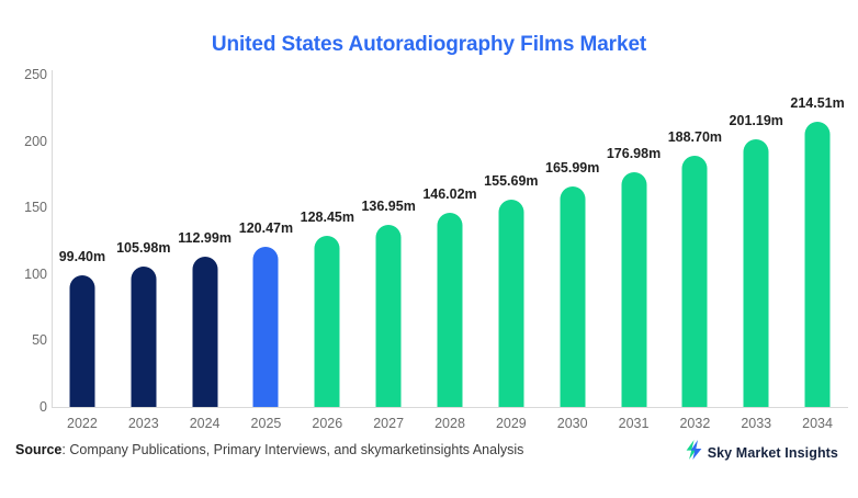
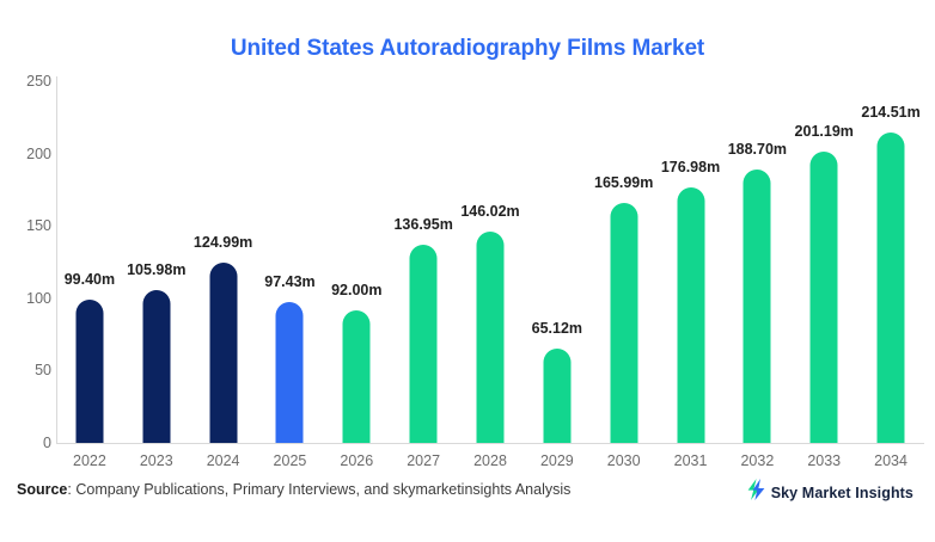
2024: 112.99m -> 124.99m
2025: 120.47m -> 97.43m
2026: 128.45m -> 92.00m
2029: 155.69m -> 65.12m
